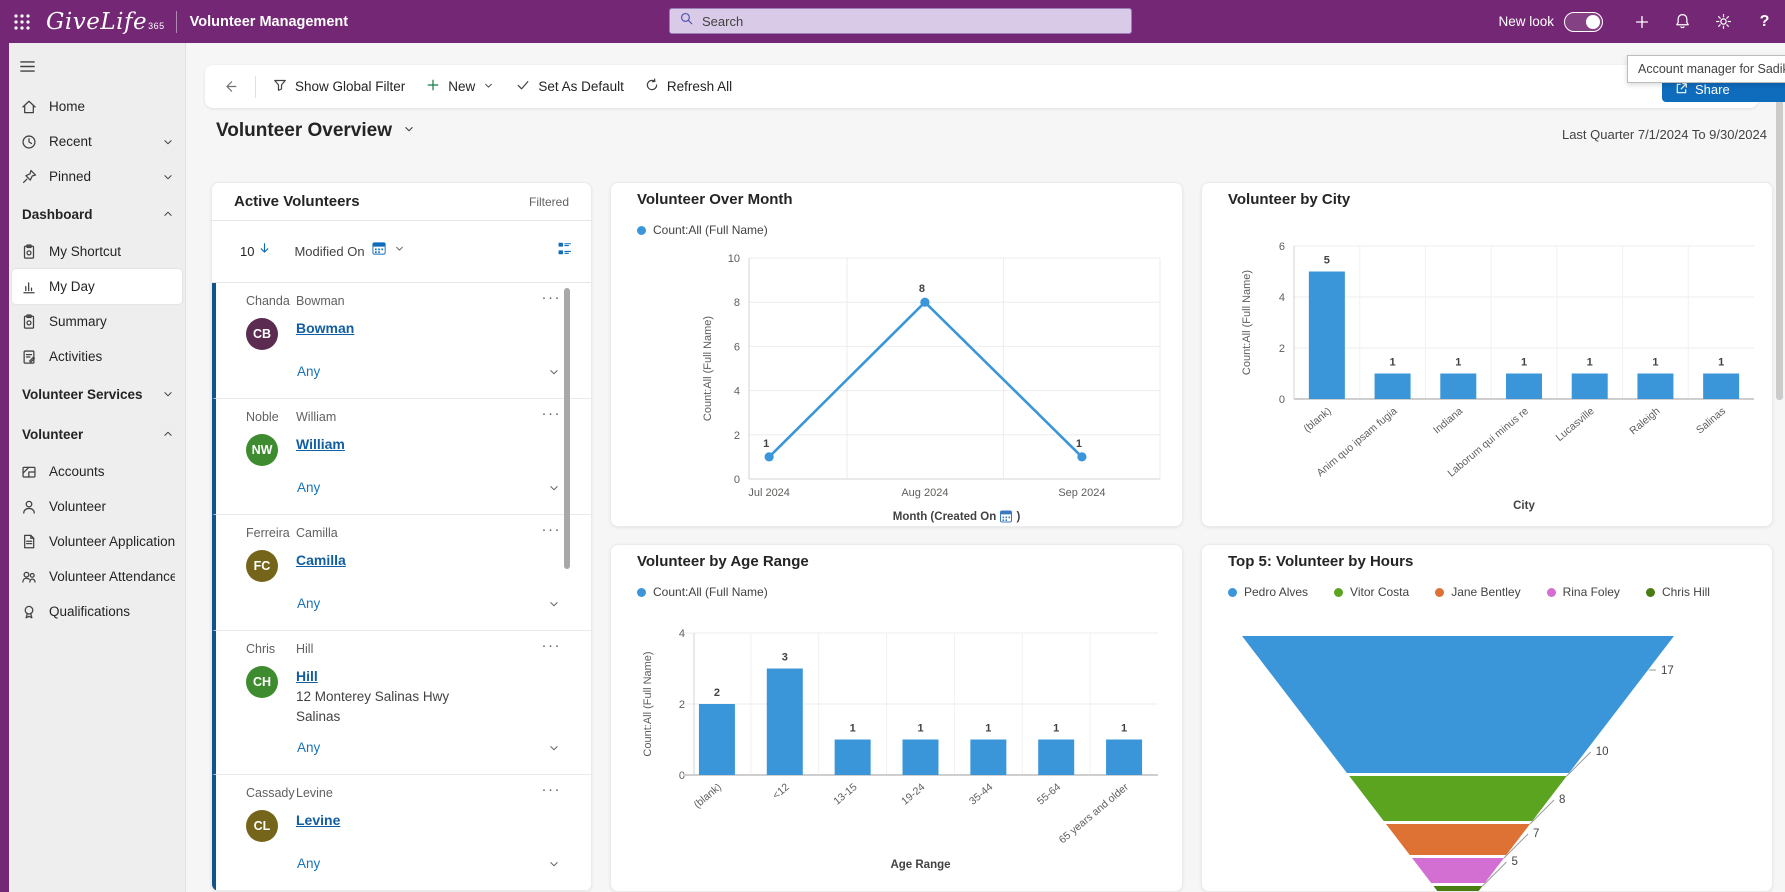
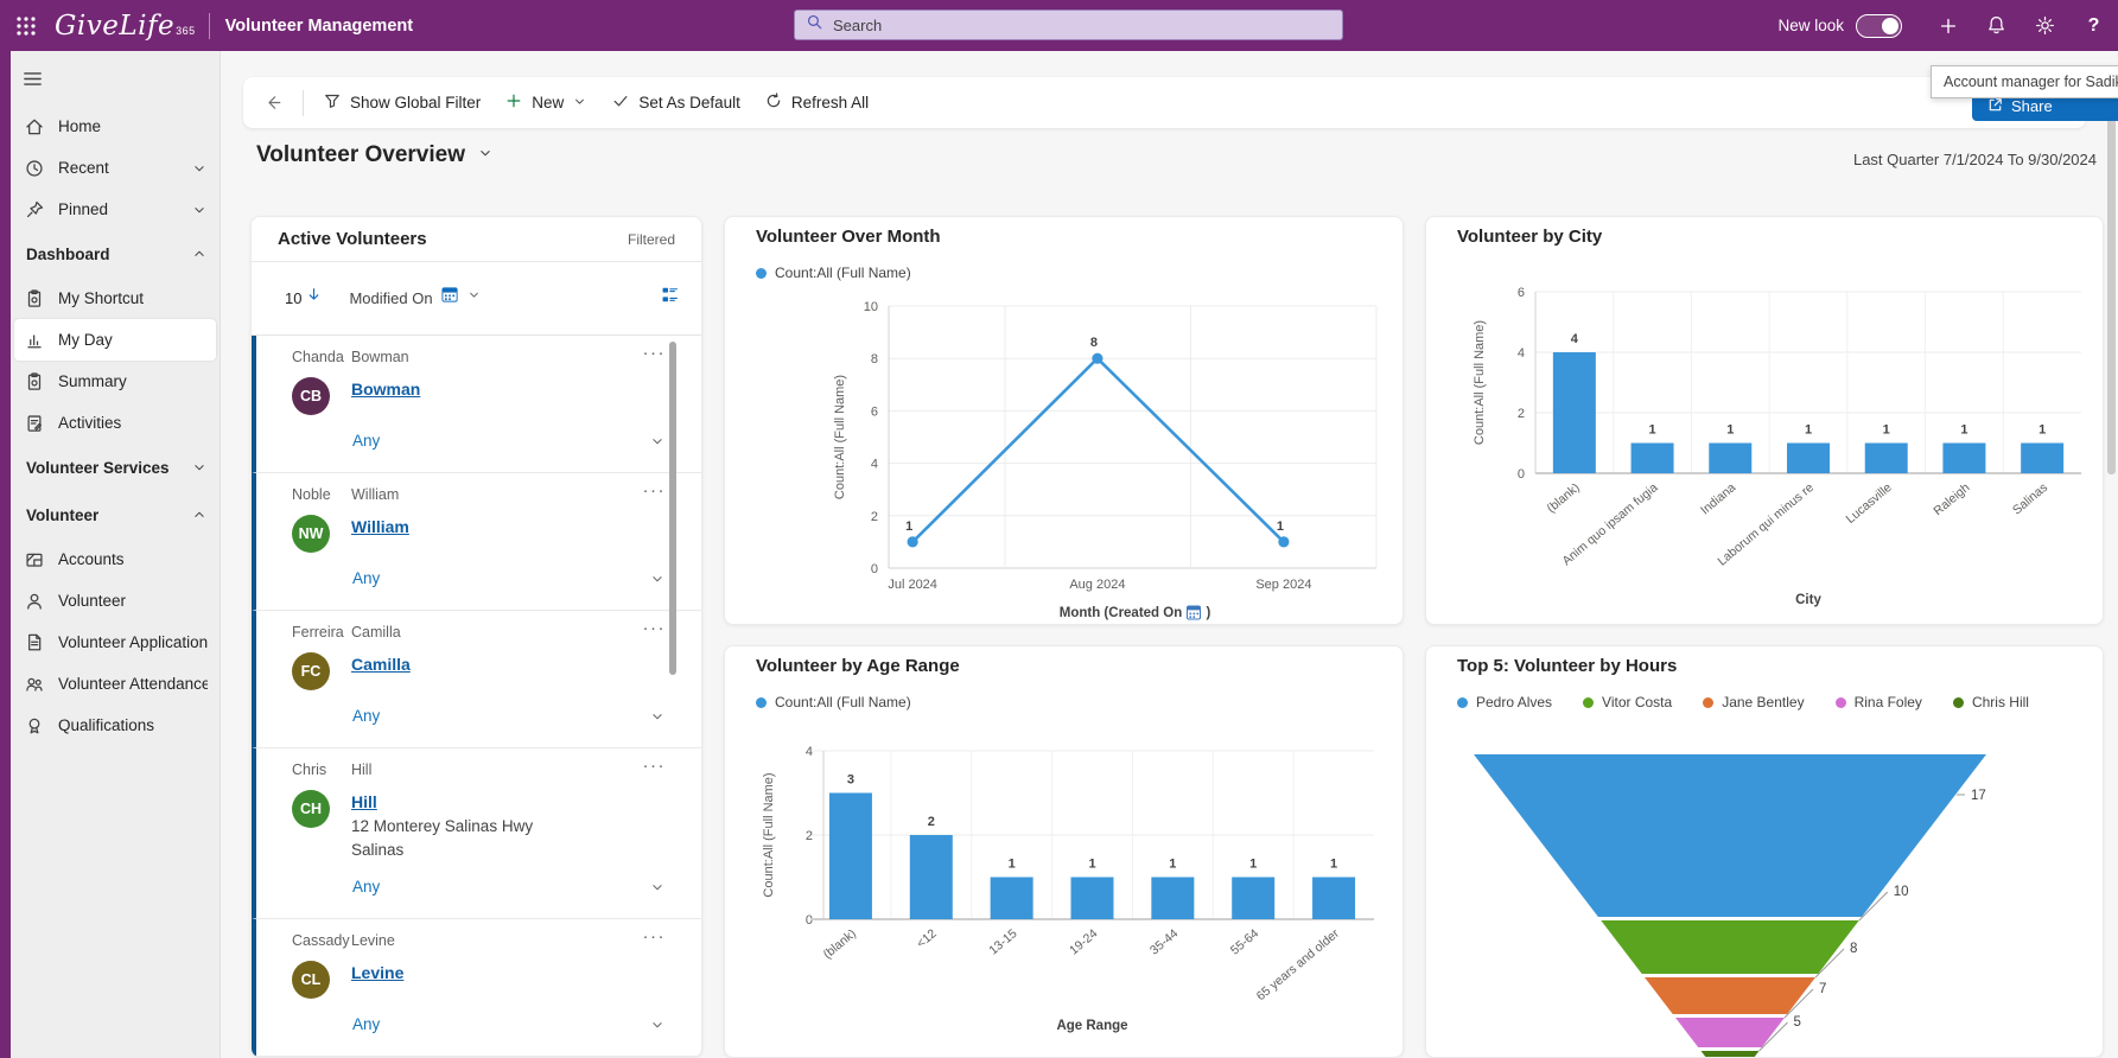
Volunteer by City/(blank): 5 -> 4
Volunteer by Age Range/(blank): 2 -> 3
Volunteer by Age Range/<12: 3 -> 2
